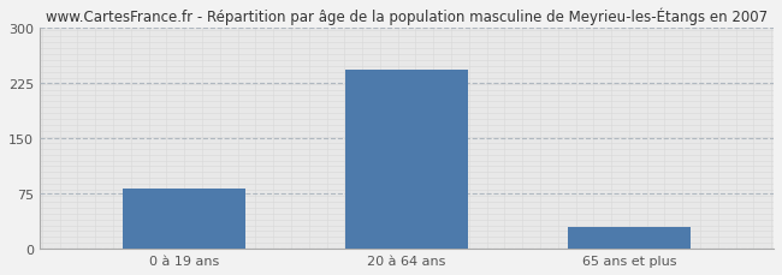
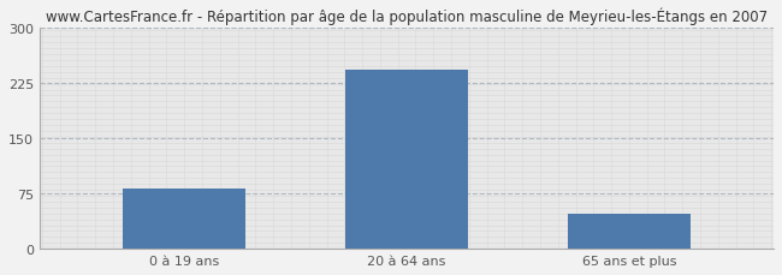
65 ans et plus: 30 -> 48
